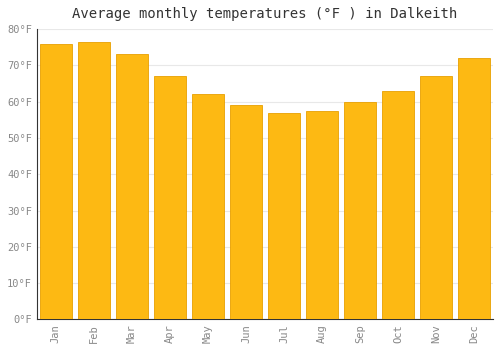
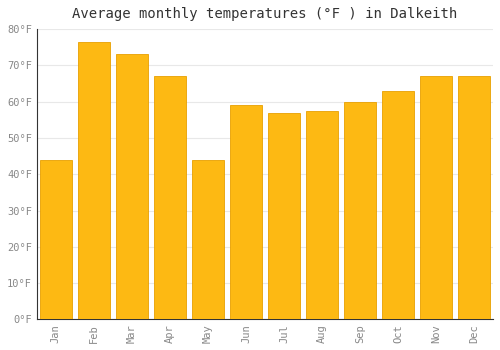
Jan: 76.0°F -> 44.0°F
May: 62.0°F -> 44.0°F
Dec: 72.0°F -> 67.0°F
